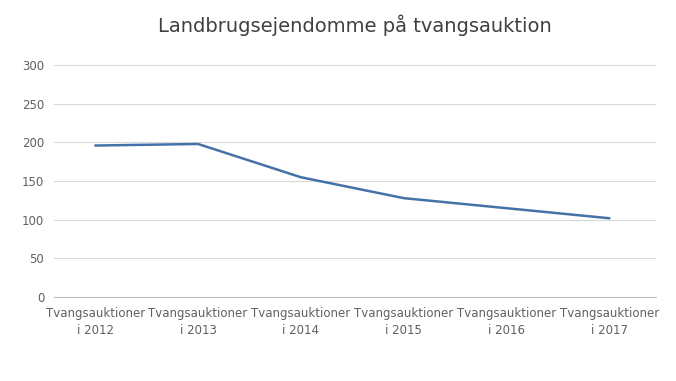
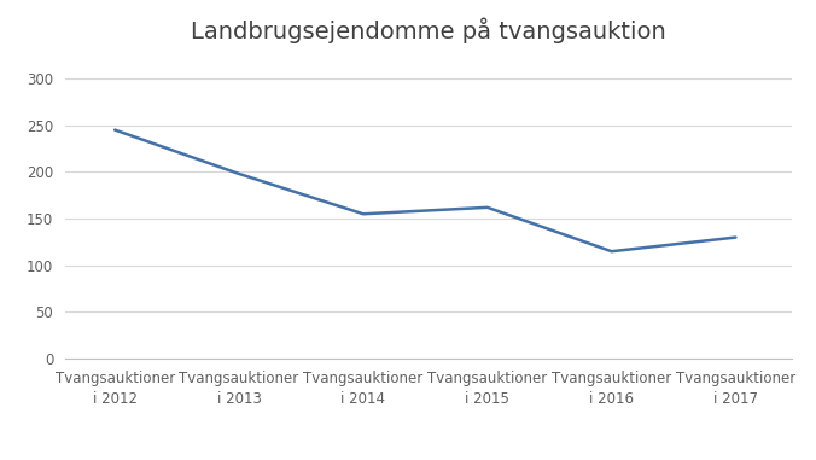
Tvangsauktioner i 2012: 196 -> 245
Tvangsauktioner i 2015: 128 -> 162
Tvangsauktioner i 2017: 102 -> 130
